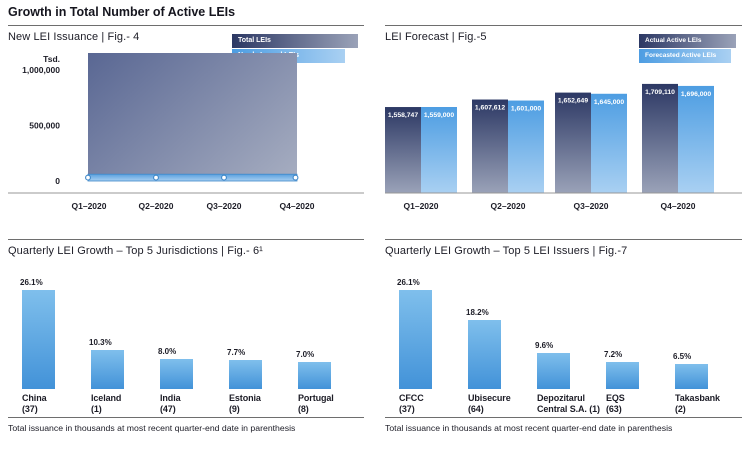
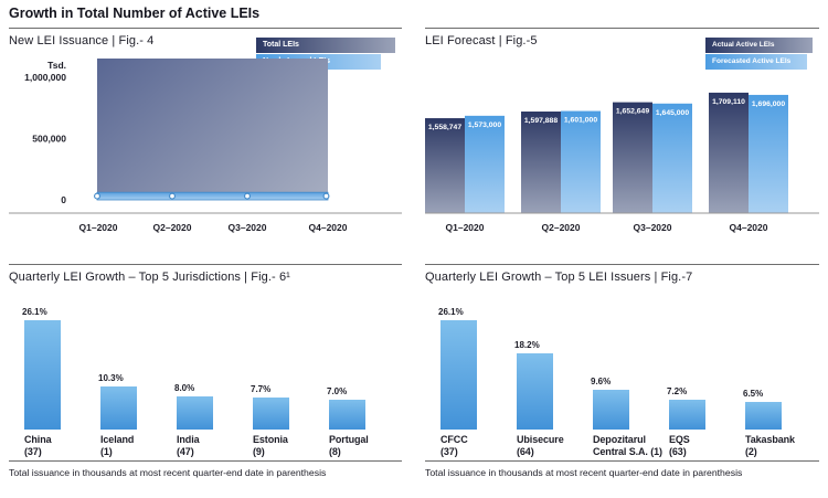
LEI Forecast | Fig.-5/Forecasted Active LEIs/Q1–2020: 1,559,000 -> 1,573,000
LEI Forecast | Fig.-5/Actual Active LEIs/Q2–2020: 1,607,612 -> 1,597,888
